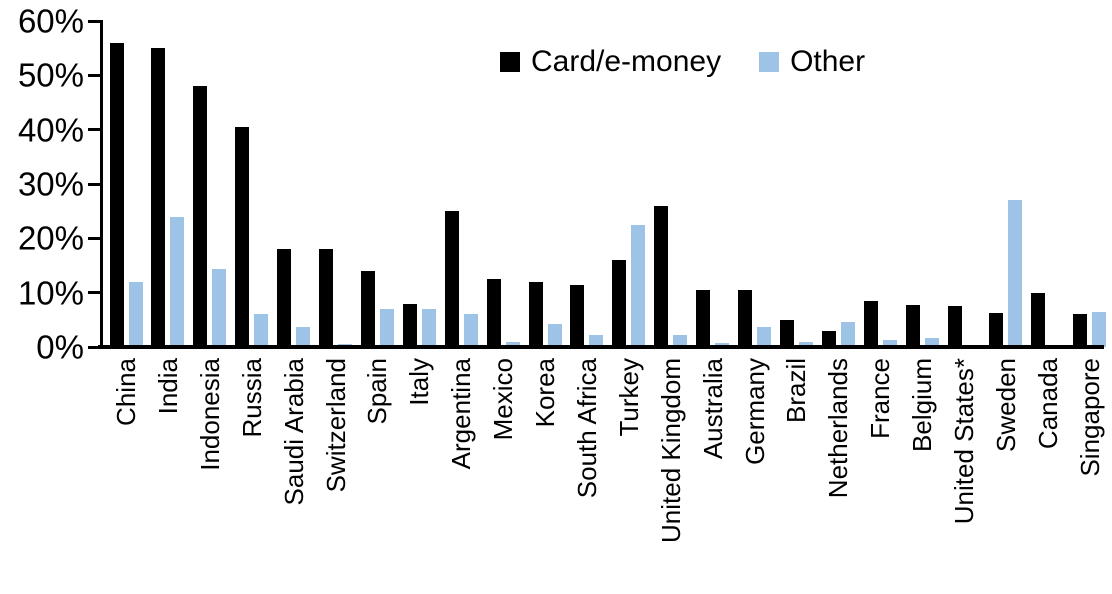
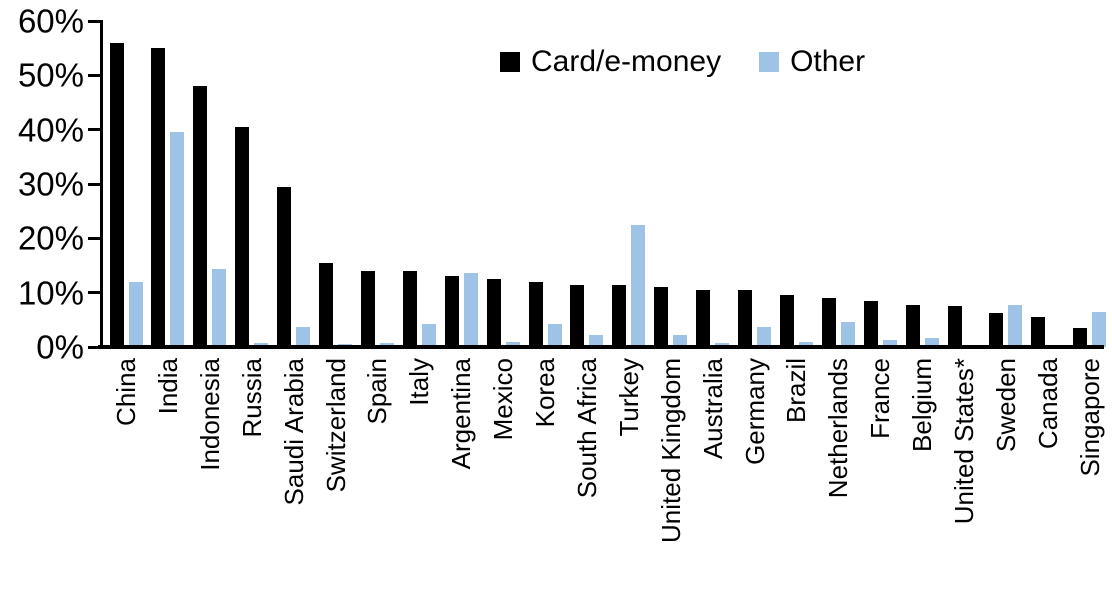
Other/India: 24% -> 40%
Other/Russia: 6% -> 1%
Card/e-money/Saudi Arabia: 18% -> 30%
Card/e-money/Switzerland: 18% -> 16%
Other/Spain: 7% -> 1%
Card/e-money/Italy: 8% -> 14%
Other/Italy: 7% -> 4%
Card/e-money/Argentina: 25% -> 13%
Other/Argentina: 6% -> 14%
Card/e-money/Turkey: 16% -> 12%
Card/e-money/United Kingdom: 26% -> 11%
Card/e-money/Brazil: 5% -> 10%
Card/e-money/Netherlands: 3% -> 9%
Other/Sweden: 27% -> 8%
Card/e-money/Canada: 10% -> 6%
Card/e-money/Singapore: 6% -> 4%
